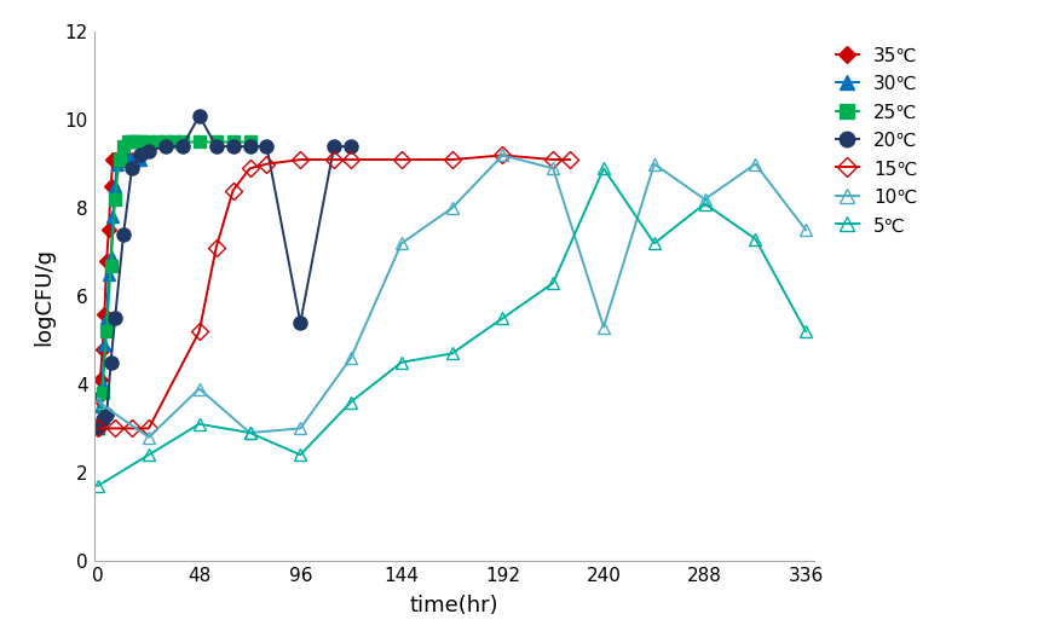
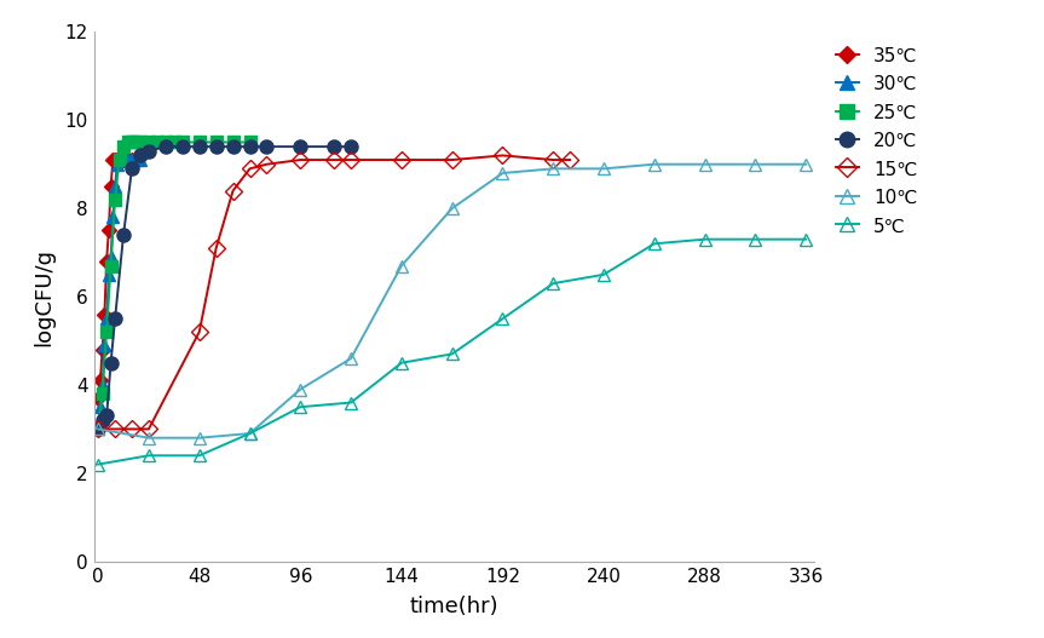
10℃/0: 3.6 -> 3.0
5℃/0: 1.7 -> 2.2
20℃/48: 10.1 -> 9.4
10℃/48: 3.9 -> 2.8
5℃/48: 3.1 -> 2.4
20℃/96: 5.4 -> 9.4
10℃/96: 3.0 -> 3.9
5℃/96: 2.4 -> 3.5
10℃/144: 7.2 -> 6.7
10℃/192: 9.2 -> 8.8
10℃/240: 5.3 -> 8.9
5℃/240: 8.9 -> 6.5
10℃/288: 8.2 -> 9.0
5℃/288: 8.1 -> 7.3
10℃/336: 7.5 -> 9.0
5℃/336: 5.2 -> 7.3
